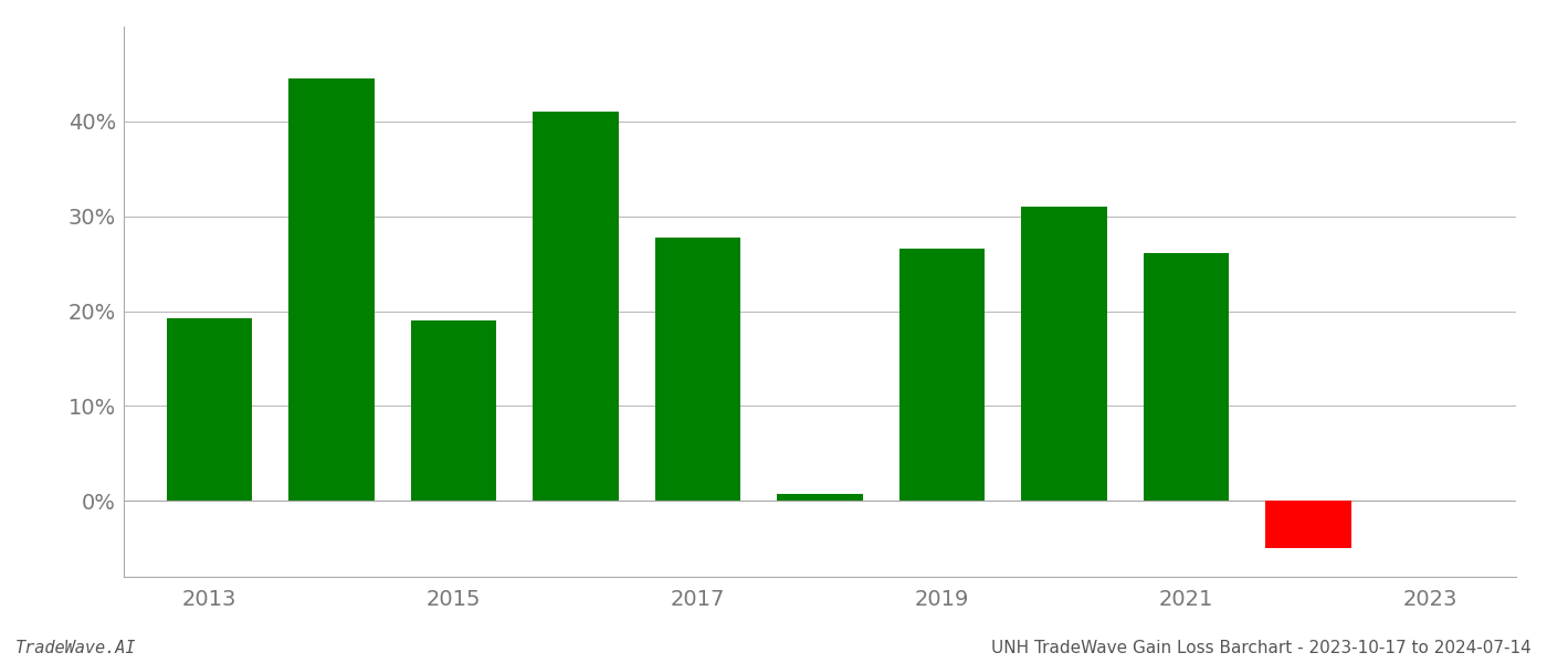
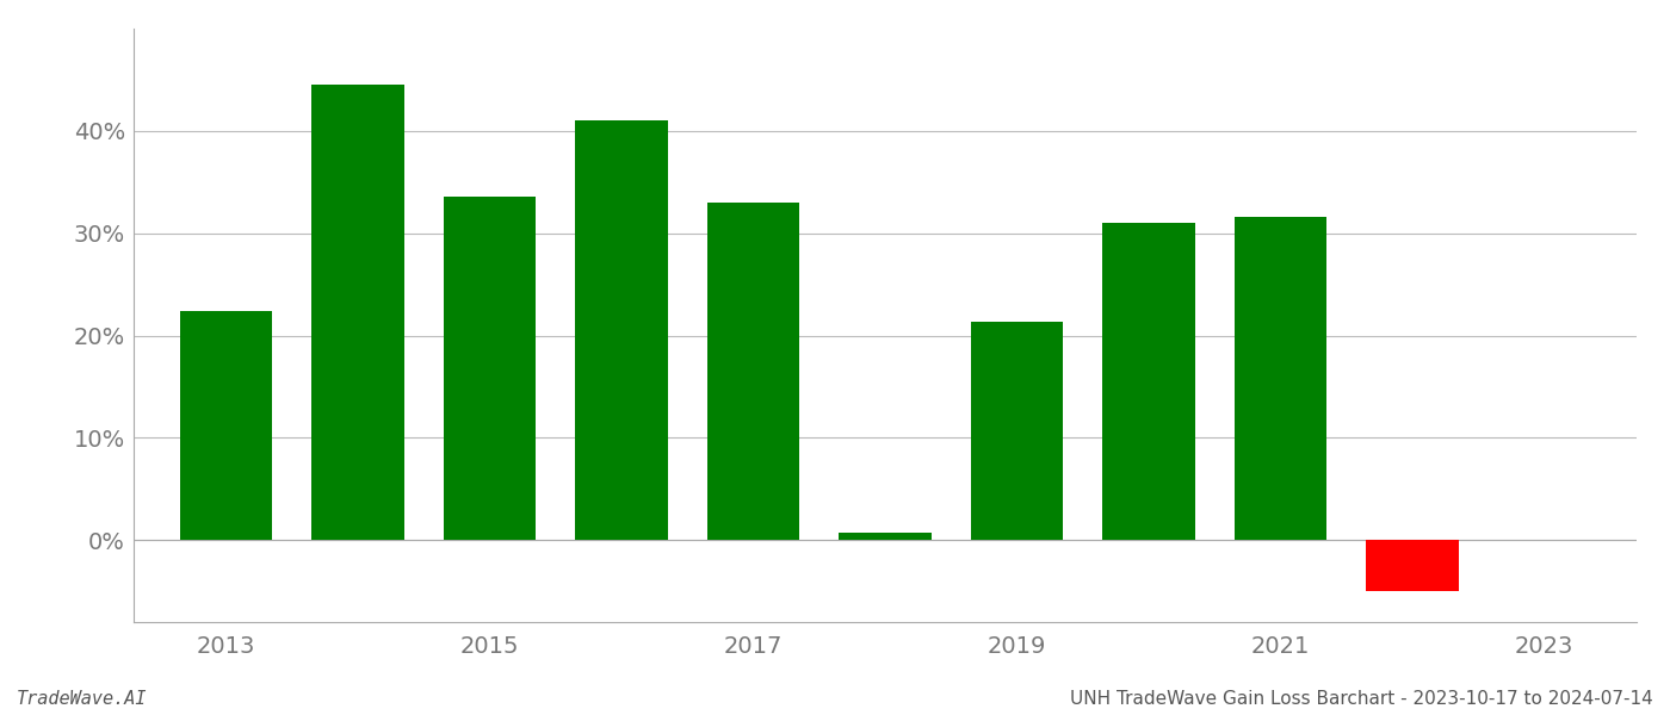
2013: 19.3% -> 22.4%
2015: 19.0% -> 33.6%
2017: 27.8% -> 33.0%
2019: 26.6% -> 21.4%
2021: 26.1% -> 31.6%
